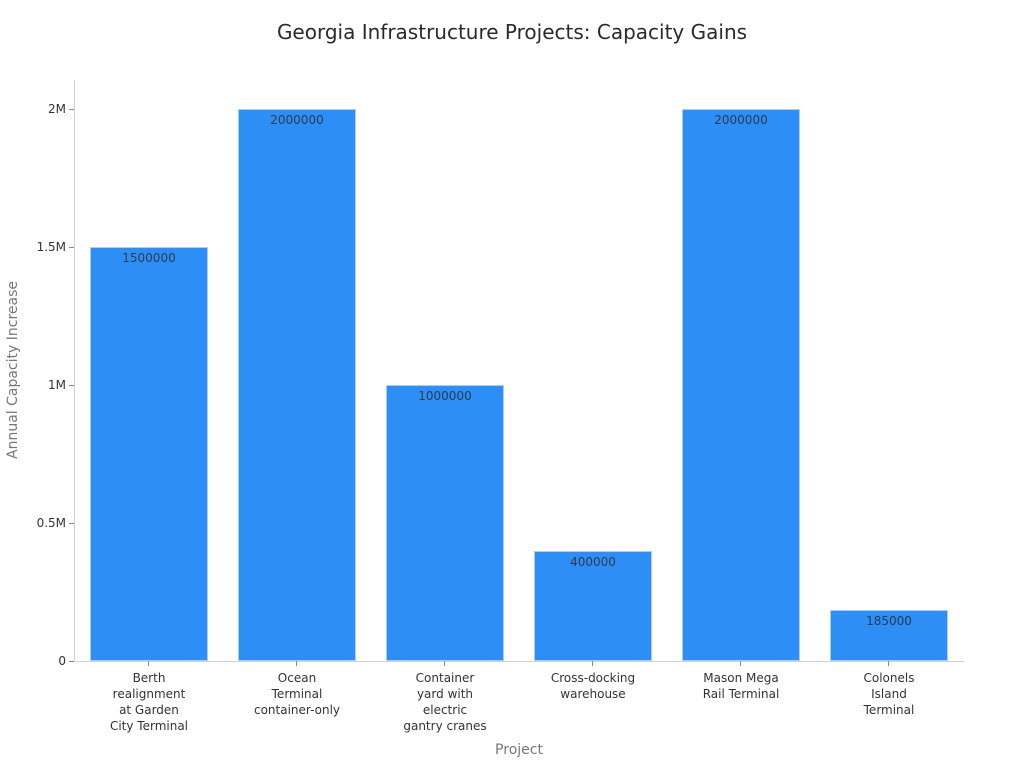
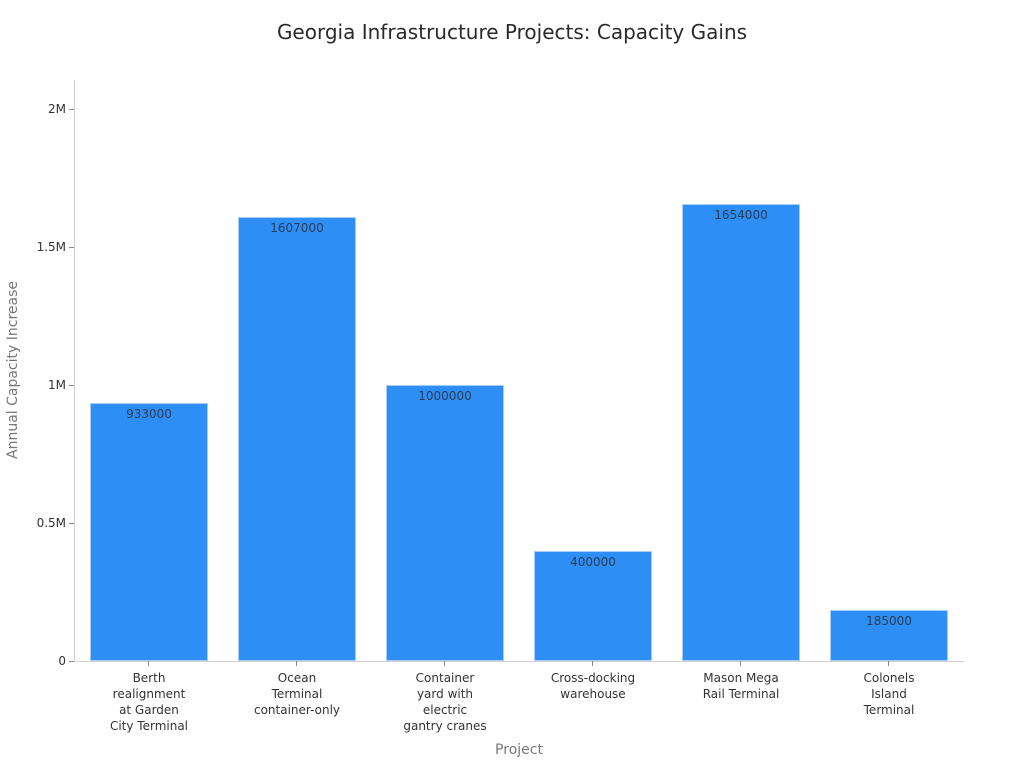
Berth realignment at Garden City Terminal: 1500000 -> 933000
Ocean Terminal container-only: 2000000 -> 1607000
Mason Mega Rail Terminal: 2000000 -> 1654000
